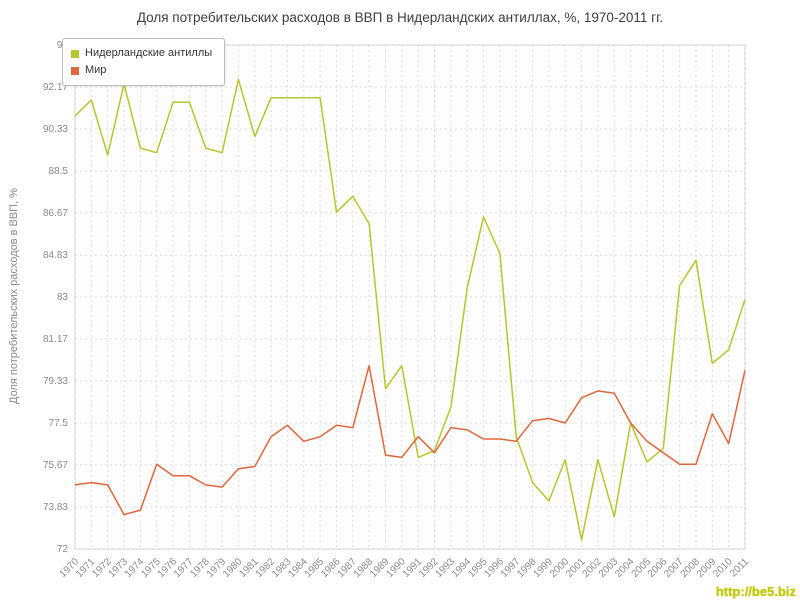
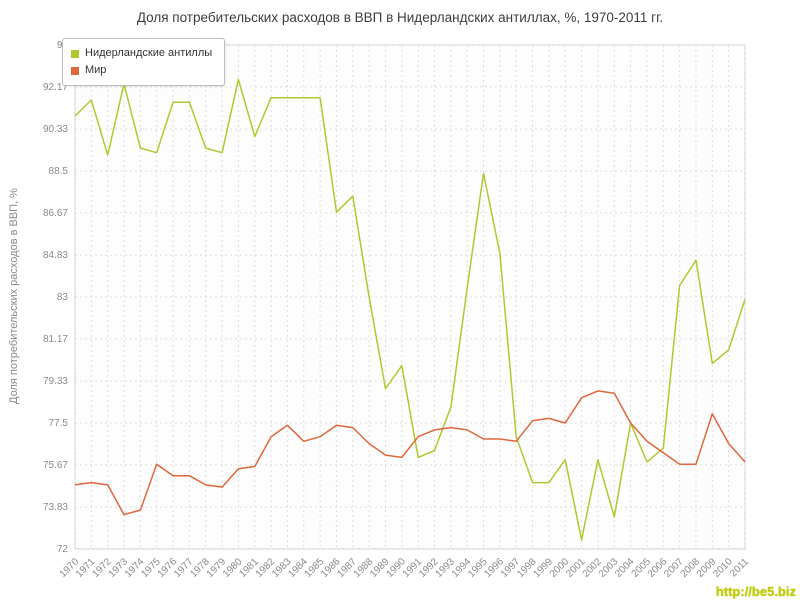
Нидерландские антиллы/1988: 86.2 -> 83.0
Мир/1988: 80.0 -> 76.6
Мир/1992: 76.2 -> 77.2
Нидерландские антиллы/1995: 86.5 -> 88.4
Нидерландские антиллы/1999: 74.1 -> 74.9
Мир/2011: 79.8 -> 75.8
